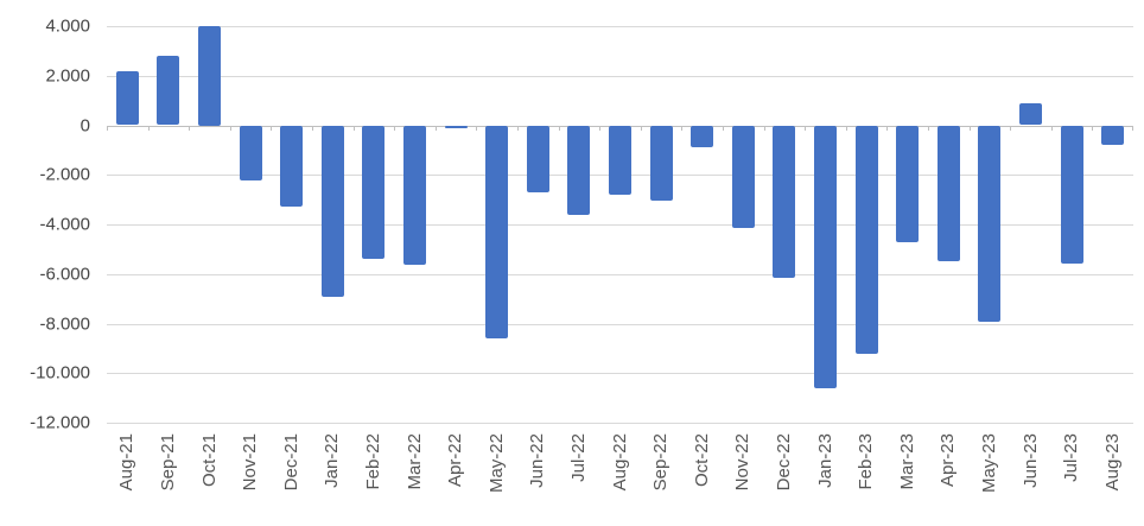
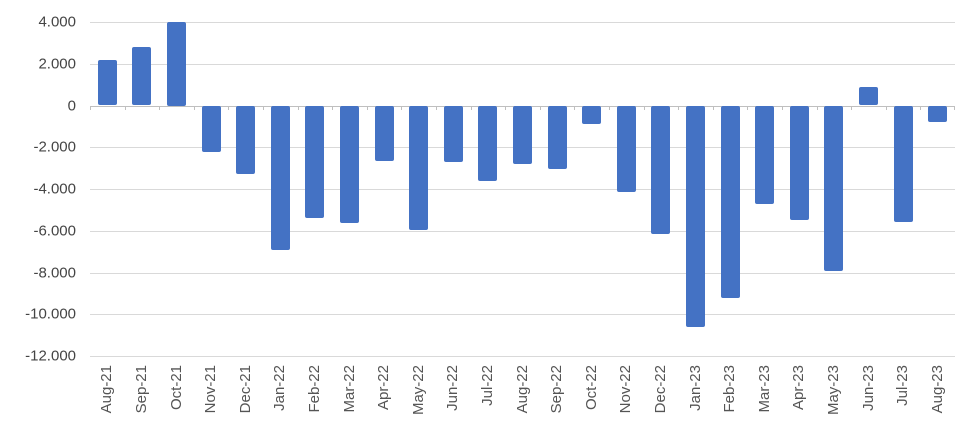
Apr-22: -100 -> -2600
May-22: -8600 -> -6000
